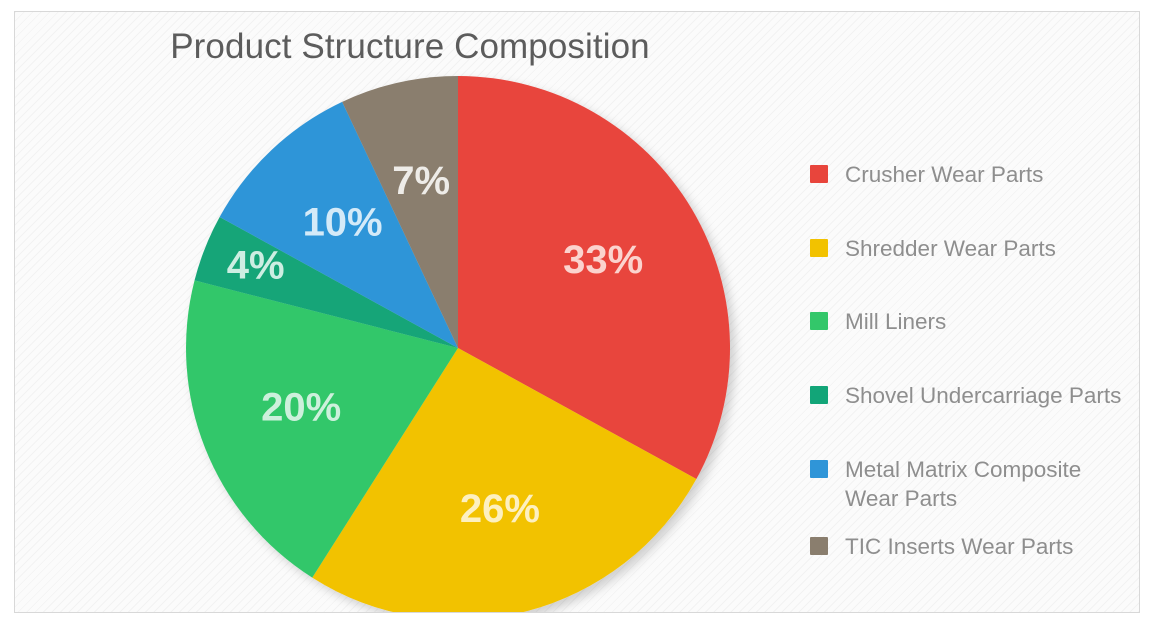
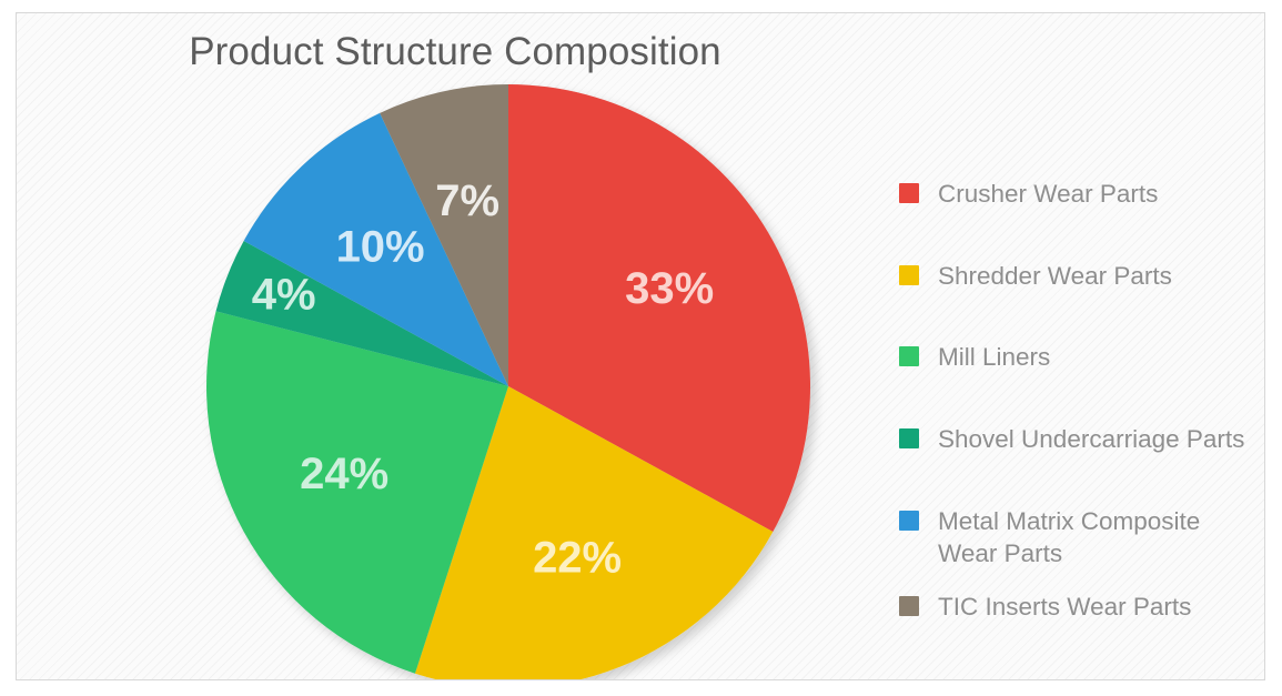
Shredder Wear Parts: 26% -> 22%
Mill Liners: 20% -> 24%
